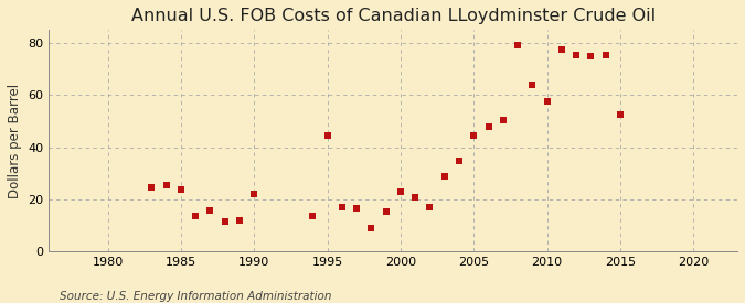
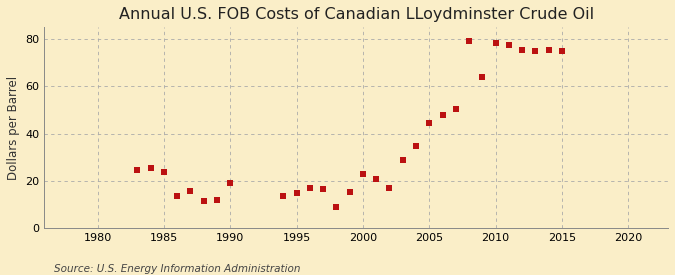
1990: 22.0 -> 19.0
1995: 44.5 -> 15.0
2010: 57.5 -> 78.5
2015: 52.5 -> 75.0
